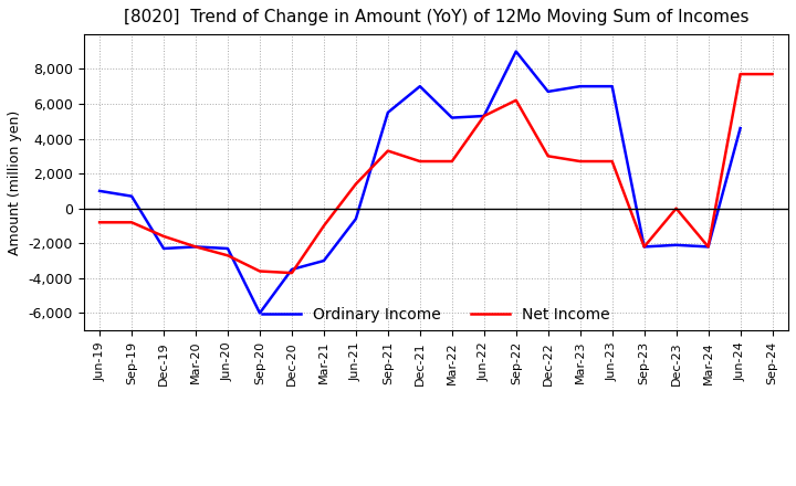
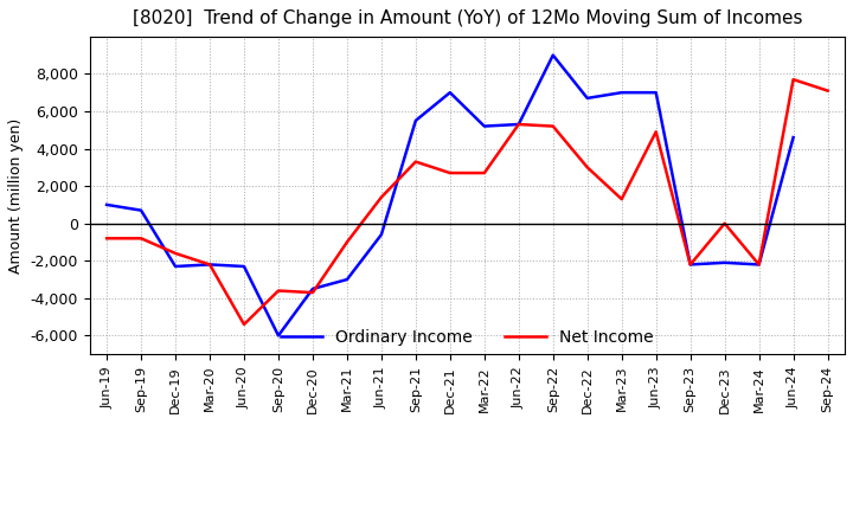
Net Income/Jun-20: -2,700 -> -5,400
Net Income/Sep-22: 6,200 -> 5,200
Net Income/Mar-23: 2,700 -> 1,300
Net Income/Jun-23: 2,700 -> 4,900
Net Income/Sep-24: 7,700 -> 7,100
